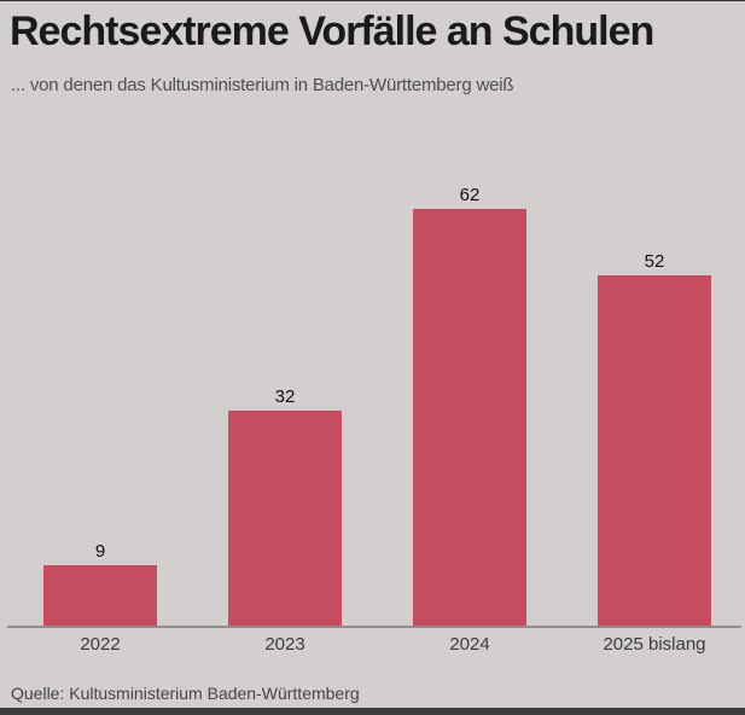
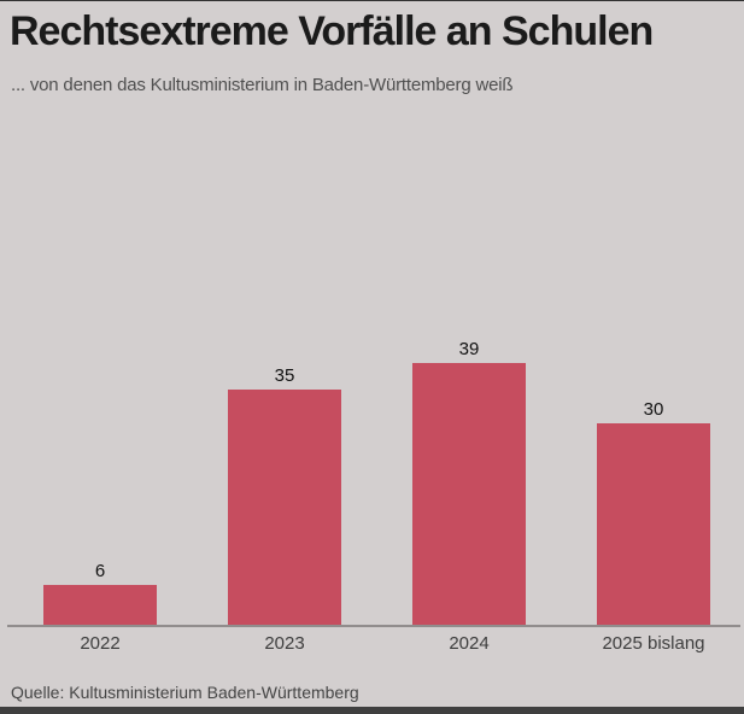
2022: 9 -> 6
2023: 32 -> 35
2024: 62 -> 39
2025 bislang: 52 -> 30
